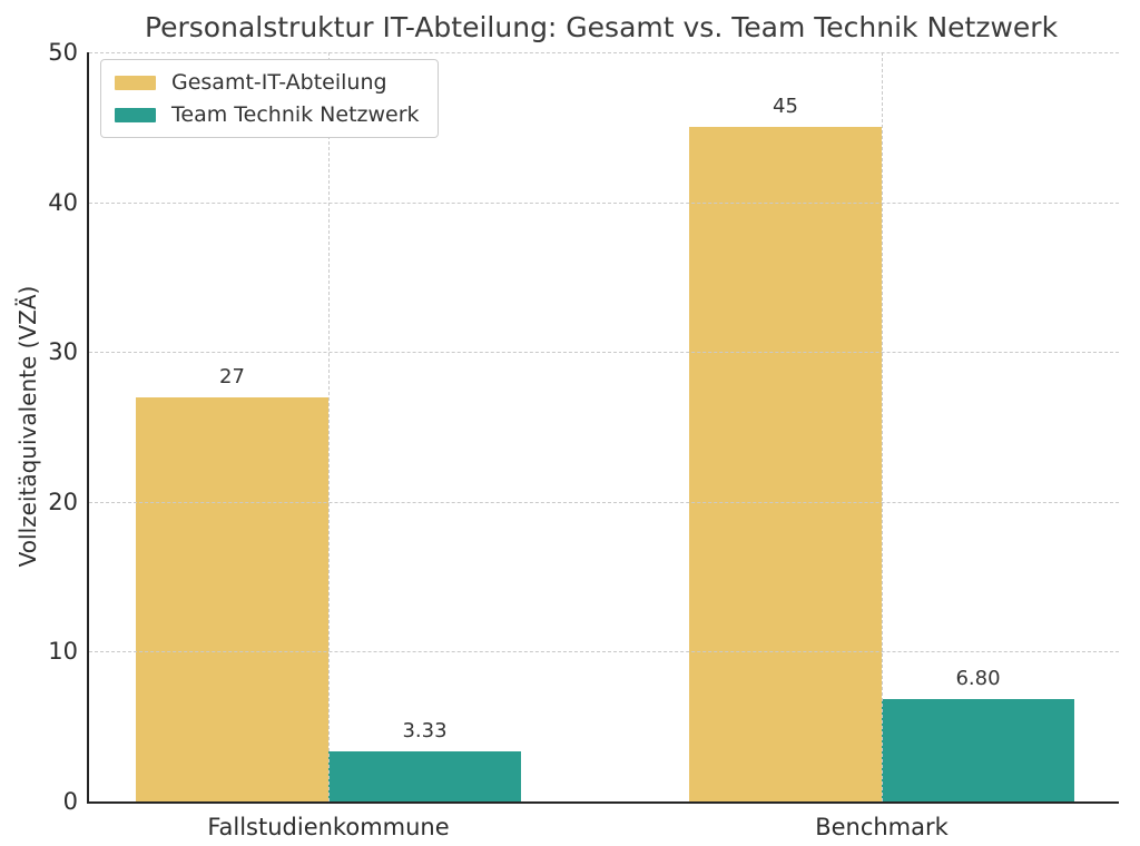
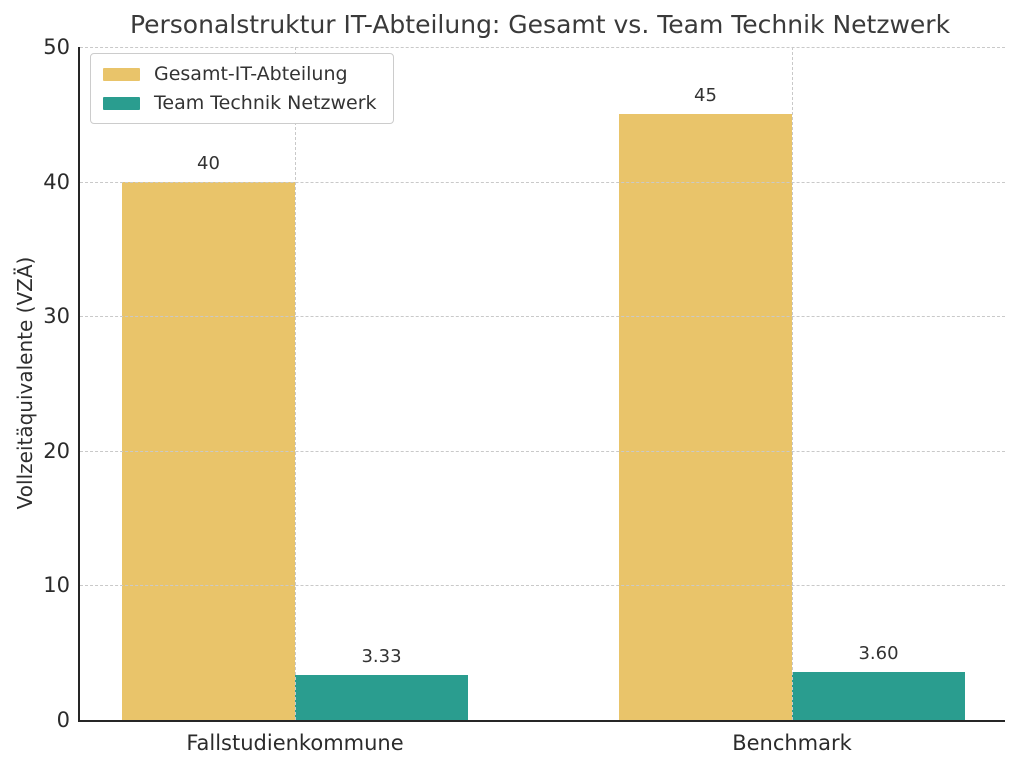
Gesamt-IT-Abteilung/Fallstudienkommune: 27 -> 40
Team Technik Netzwerk/Benchmark: 6.80 -> 3.60
